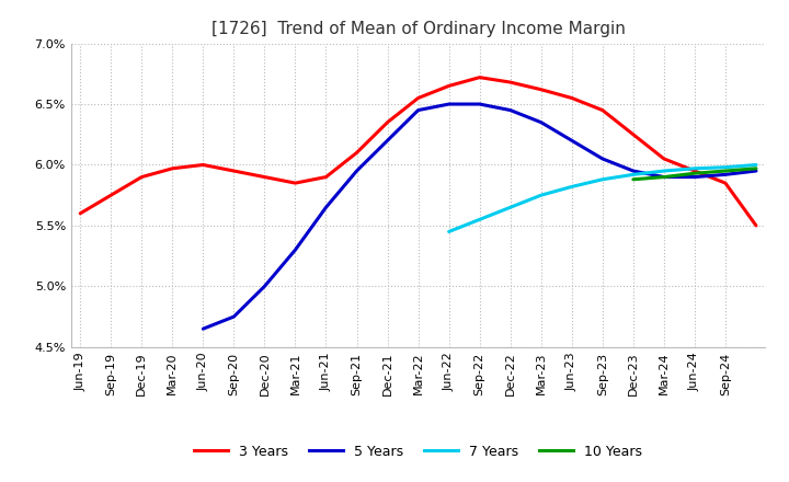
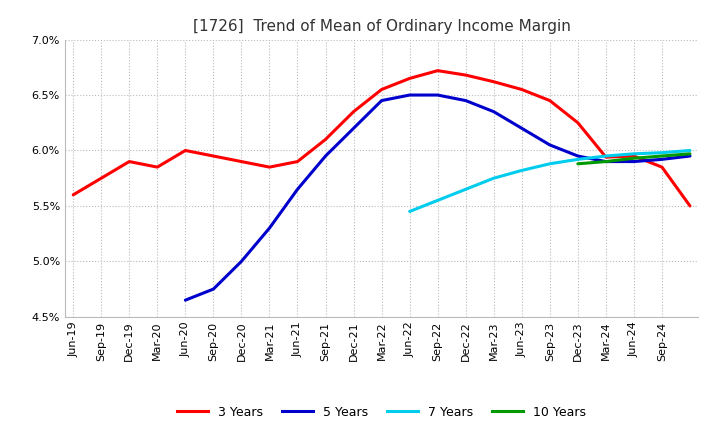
3 Years/Mar-20: 5.97% -> 5.85%
3 Years/Mar-24: 6.05% -> 5.94%
